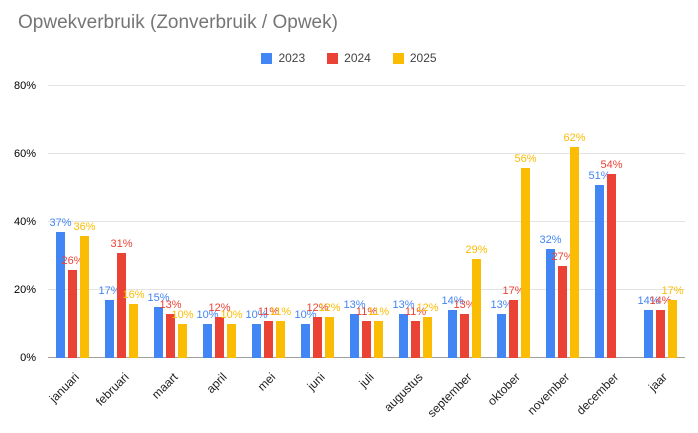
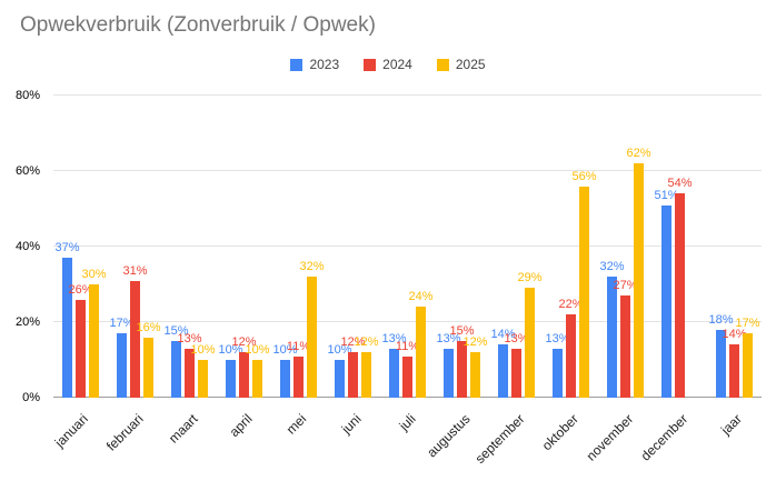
2025/januari: 36% -> 30%
2025/mei: 11% -> 32%
2025/juli: 11% -> 24%
2024/augustus: 11% -> 15%
2024/oktober: 17% -> 22%
2023/jaar: 14% -> 18%
